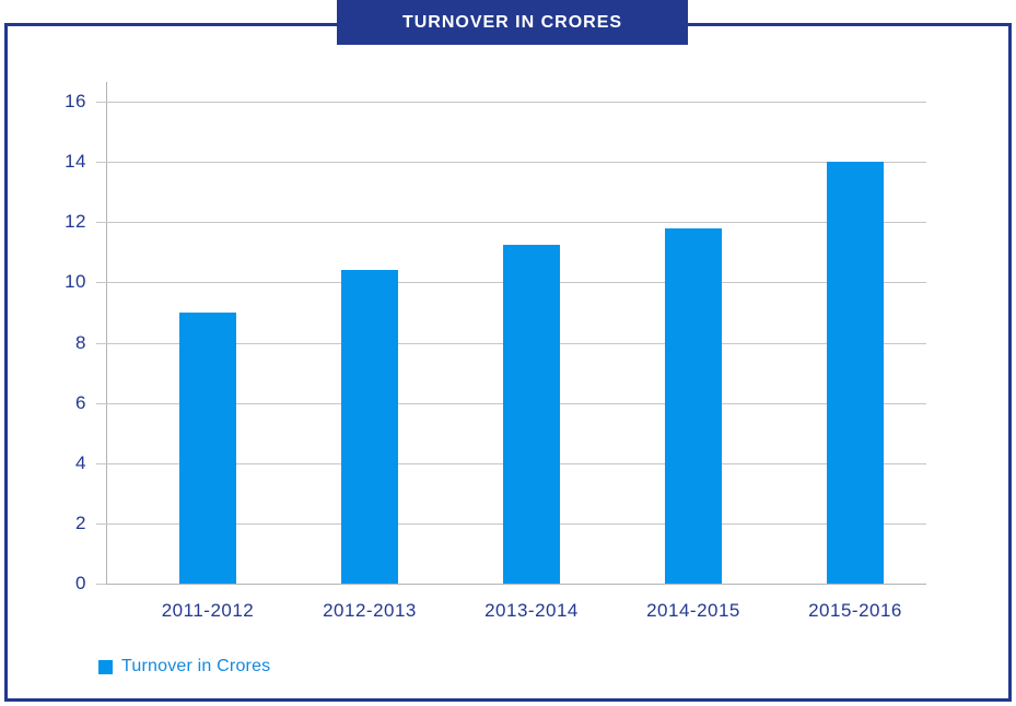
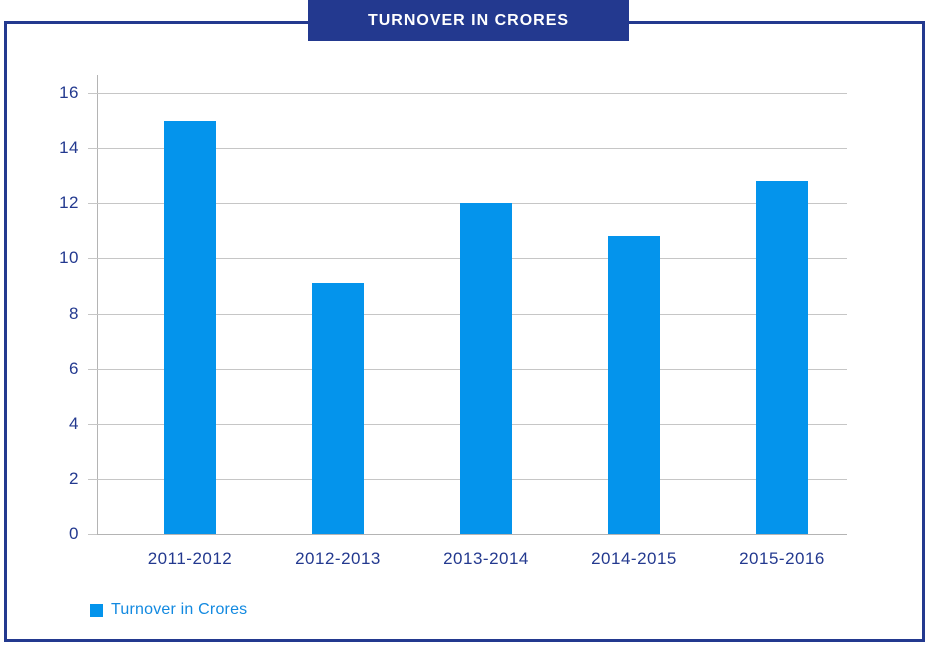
2011-2012: 9.0 -> 15.0
2012-2013: 10.4 -> 9.1
2013-2014: 11.2 -> 12.0
2014-2015: 11.8 -> 10.8
2015-2016: 14.0 -> 12.8
